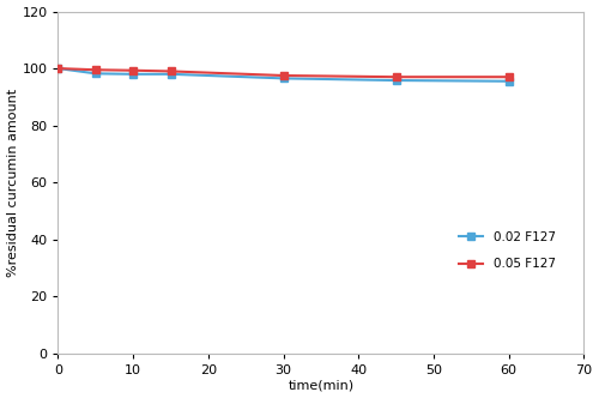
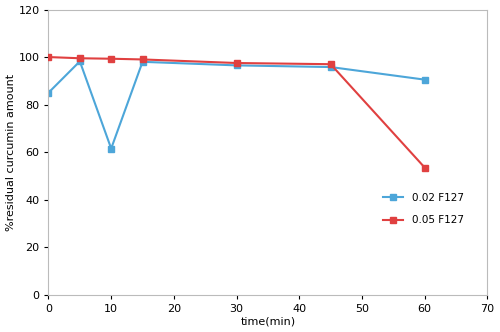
0.02 F127/0: 100.0 -> 85.0
0.02 F127/10: 98.0 -> 61.5
0.02 F127/60: 95.5 -> 90.5
0.05 F127/60: 97.0 -> 53.5
